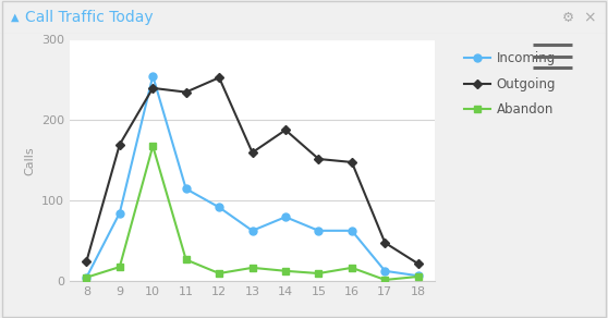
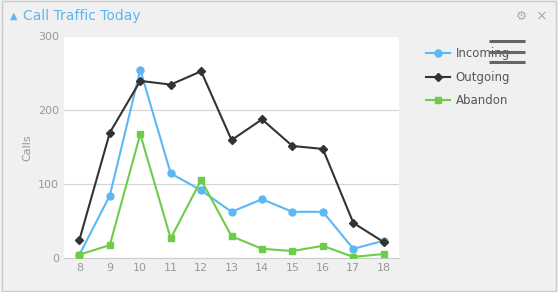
Abandon/12: 10 -> 106
Abandon/13: 17 -> 30
Incoming/18: 7 -> 24
